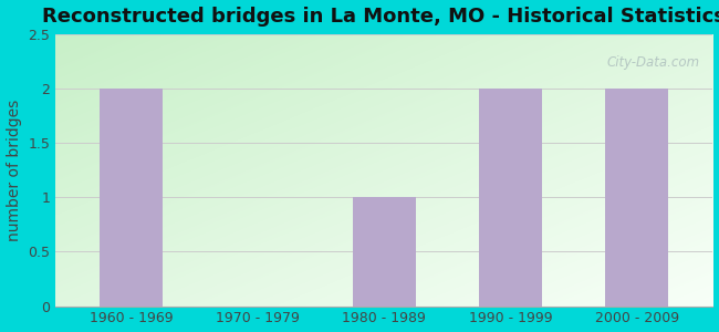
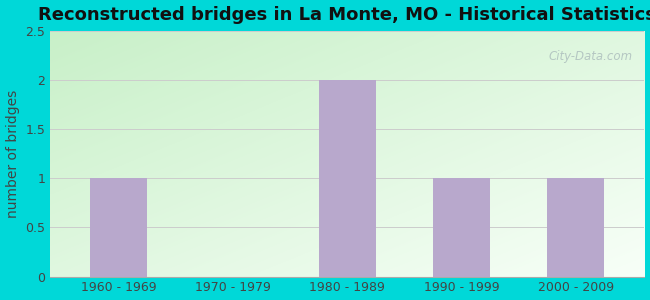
1960 - 1969: 2 -> 1
1980 - 1989: 1 -> 2
1990 - 1999: 2 -> 1
2000 - 2009: 2 -> 1
